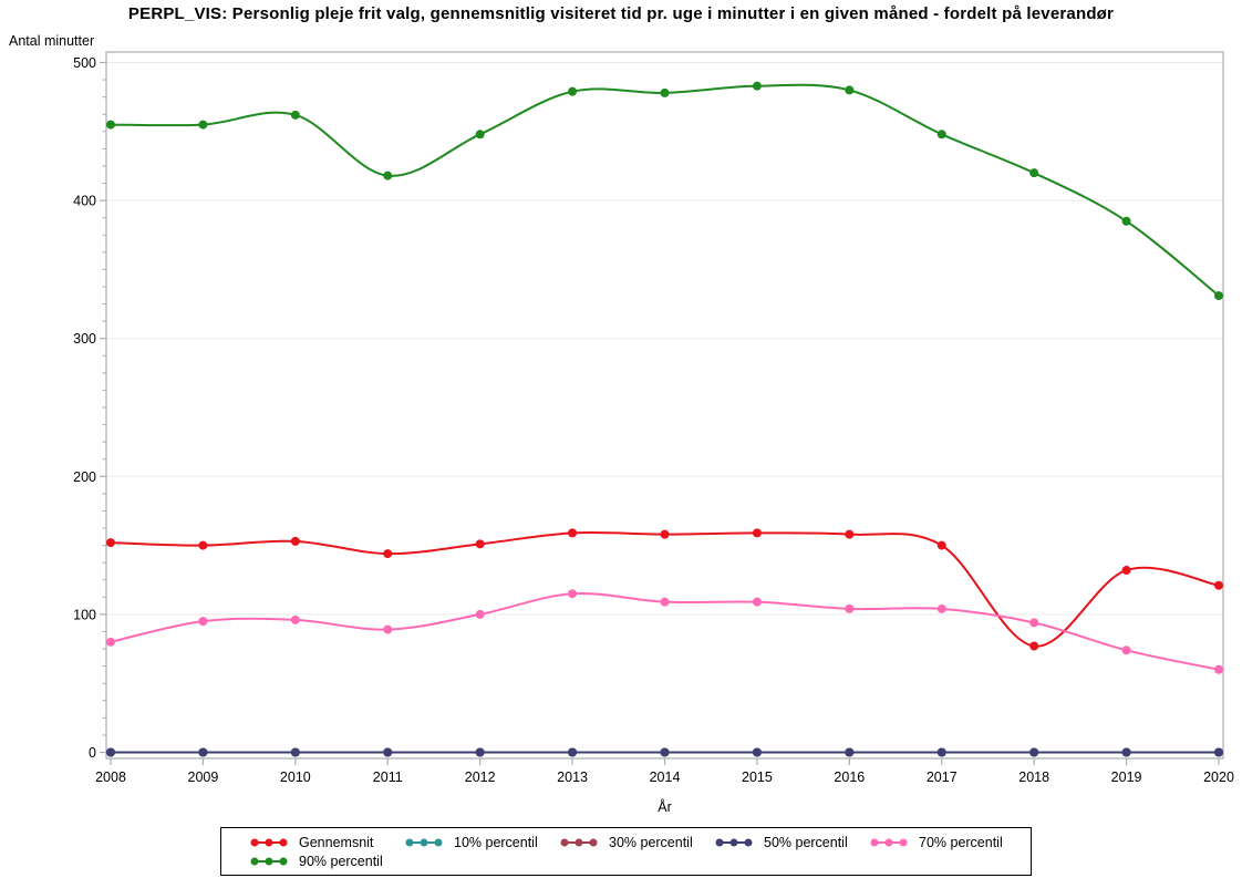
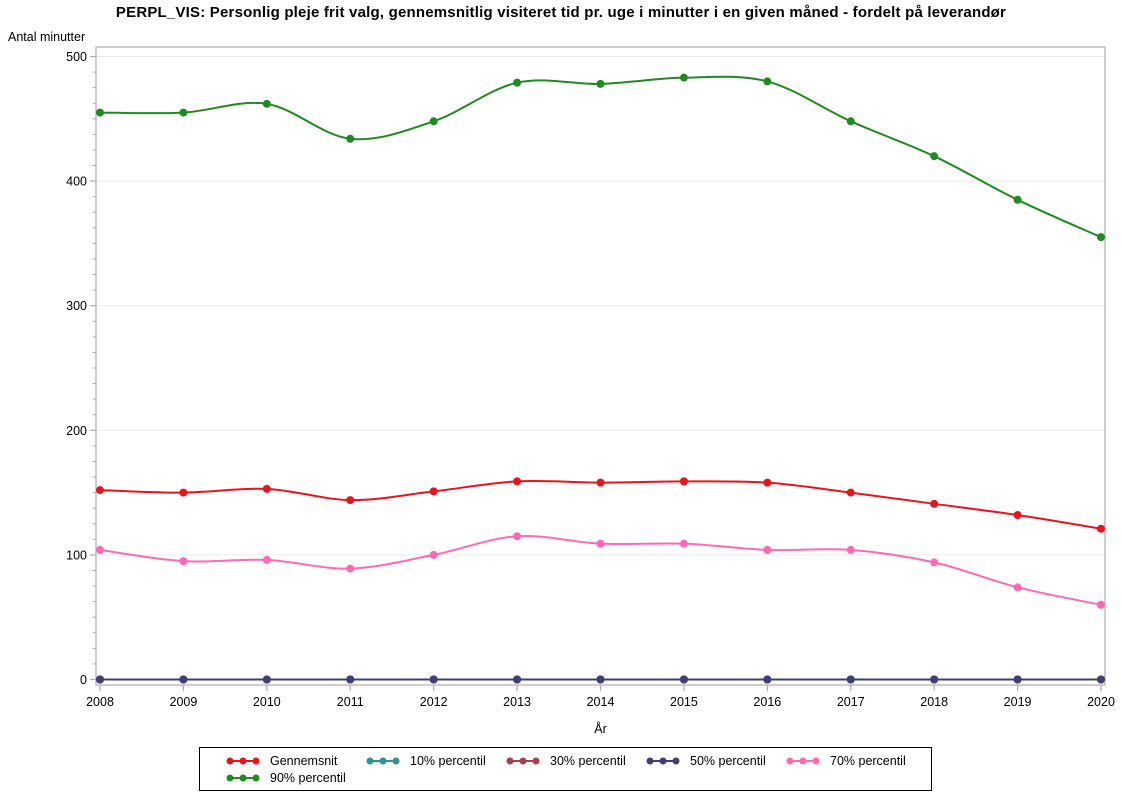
70% percentil/2008: 80 -> 104
90% percentil/2011: 418 -> 434
Gennemsnit/2018: 77 -> 141
90% percentil/2020: 331 -> 355
